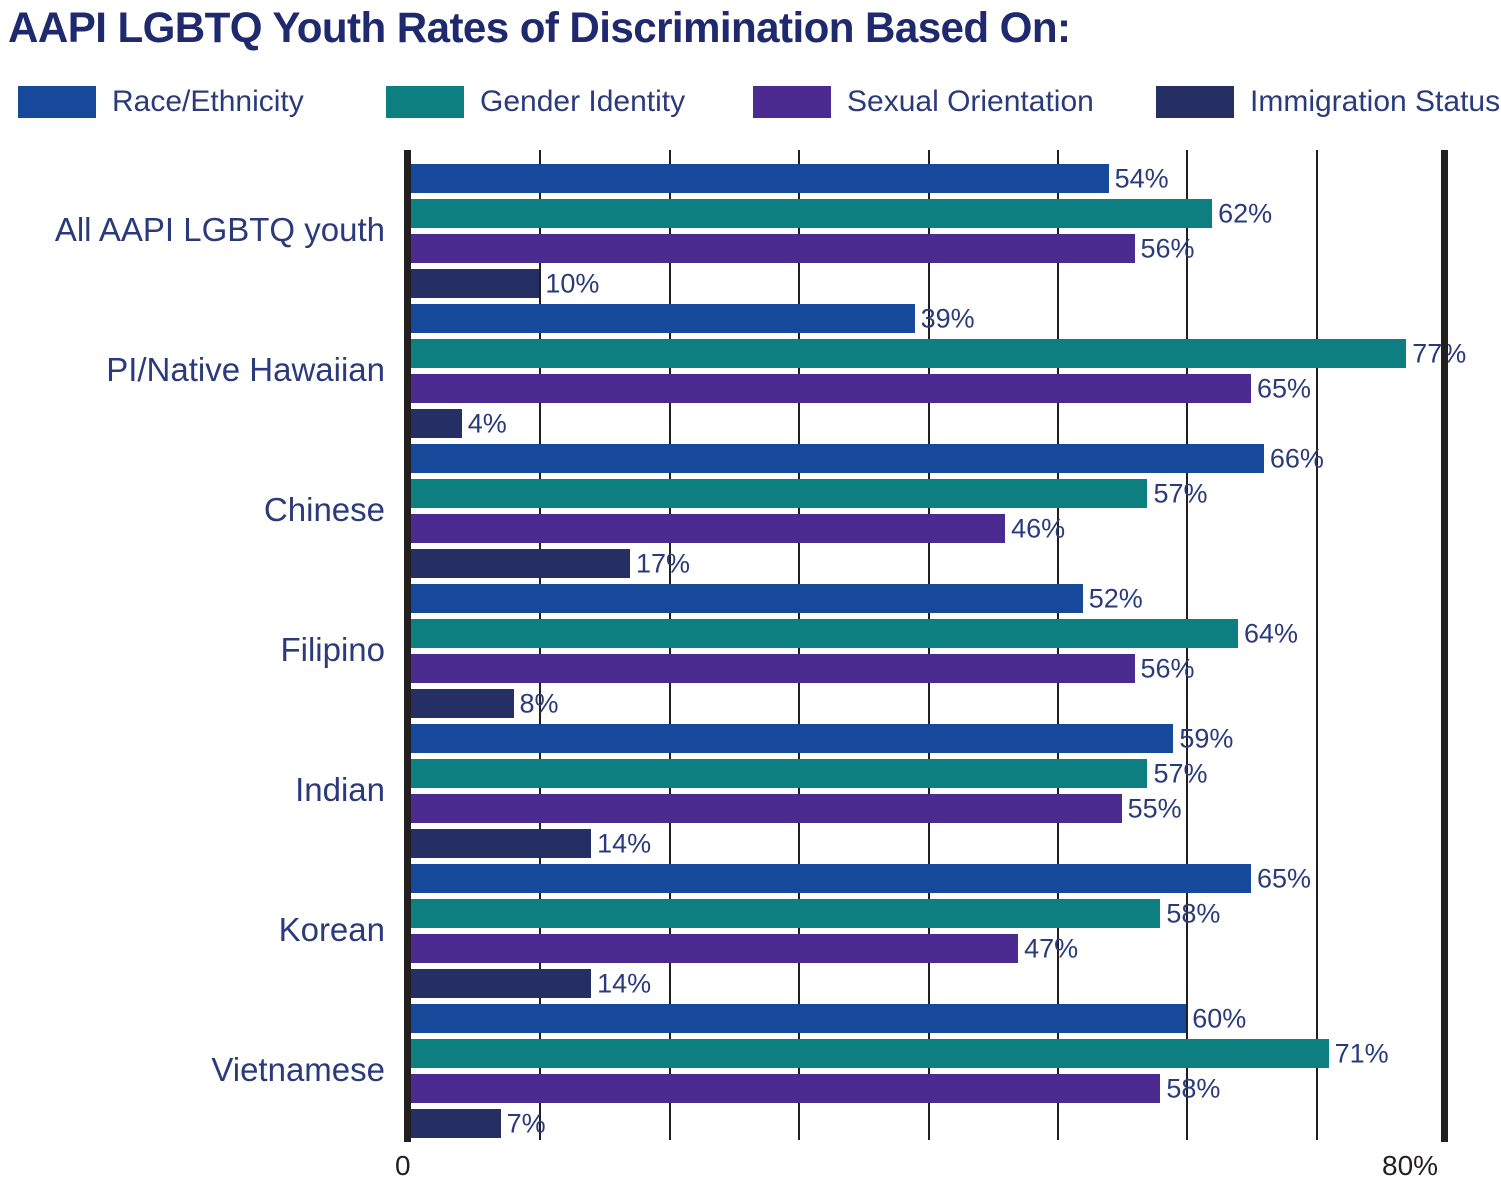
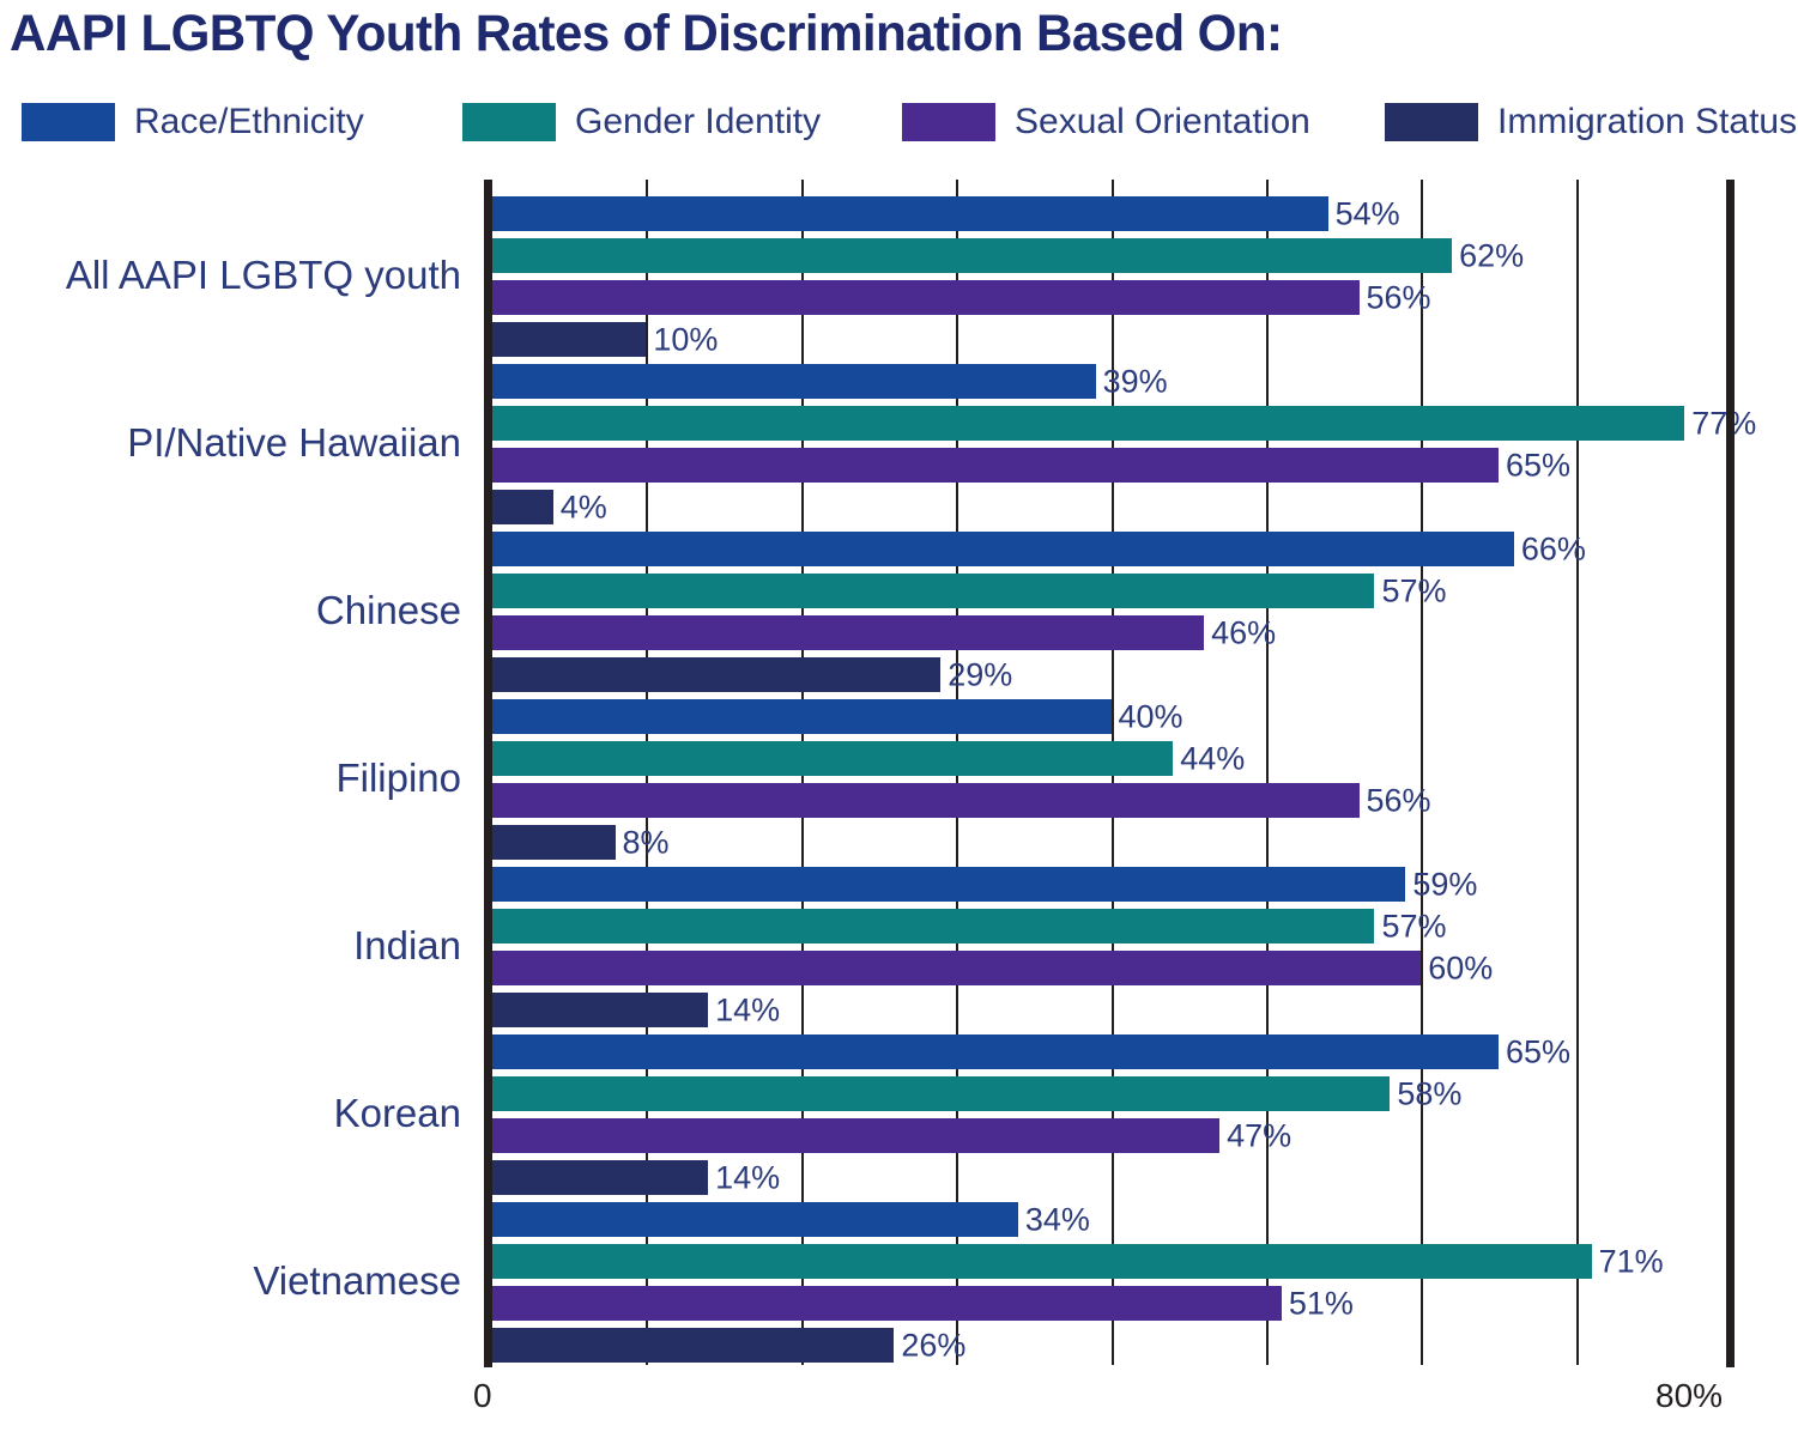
Immigration Status/Chinese: 17% -> 29%
Race/Ethnicity/Filipino: 52% -> 40%
Gender Identity/Filipino: 64% -> 44%
Sexual Orientation/Indian: 55% -> 60%
Race/Ethnicity/Vietnamese: 60% -> 34%
Sexual Orientation/Vietnamese: 58% -> 51%
Immigration Status/Vietnamese: 7% -> 26%
